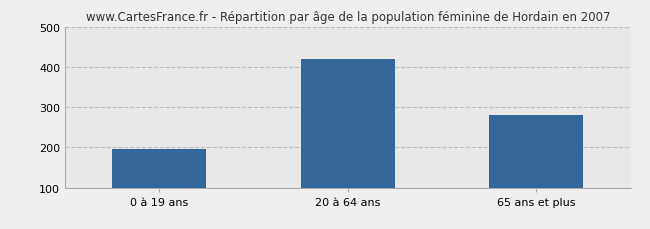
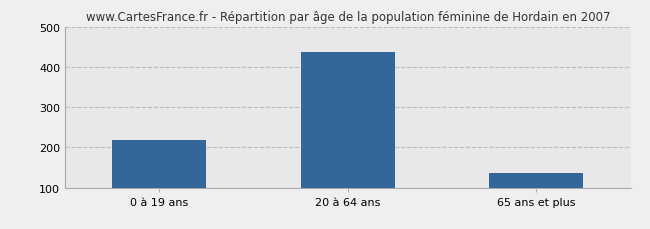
0 à 19 ans: 195 -> 219
20 à 64 ans: 420 -> 436
65 ans et plus: 280 -> 136
